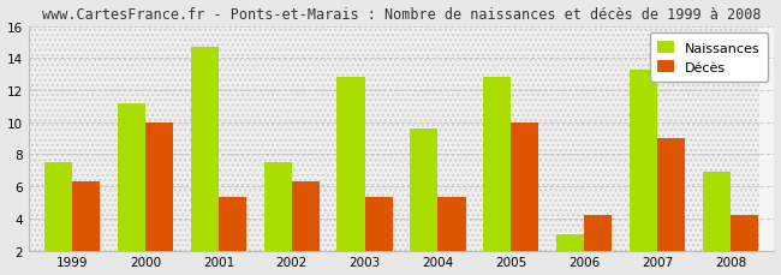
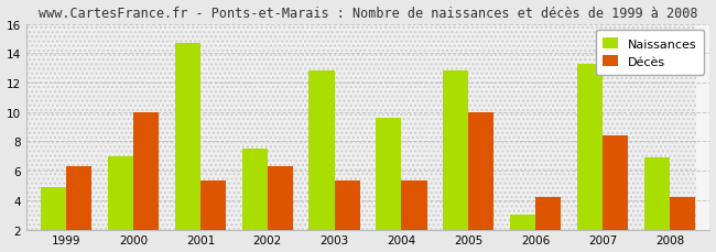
Naissances/1999: 7.5 -> 4.9
Naissances/2000: 11.2 -> 7.0
Décès/2007: 9.0 -> 8.4
